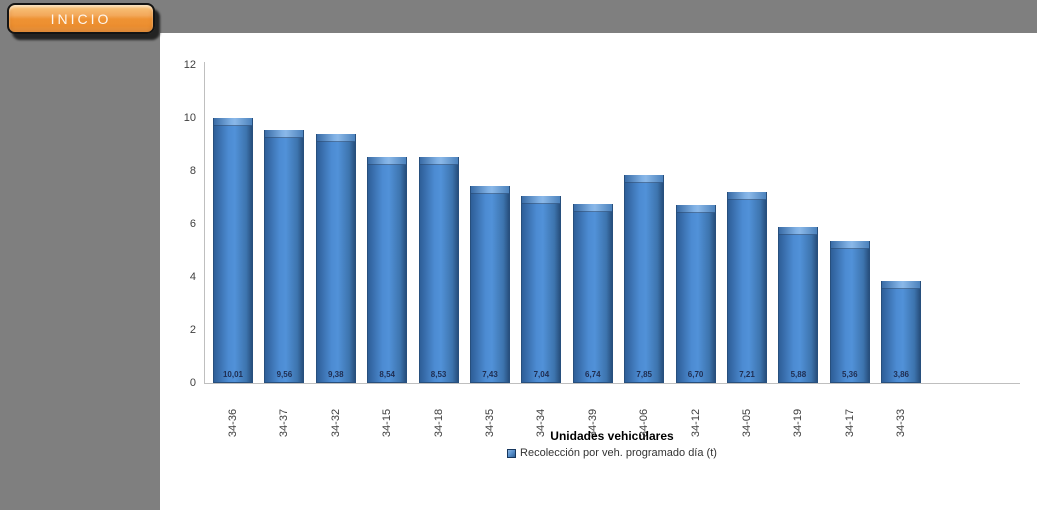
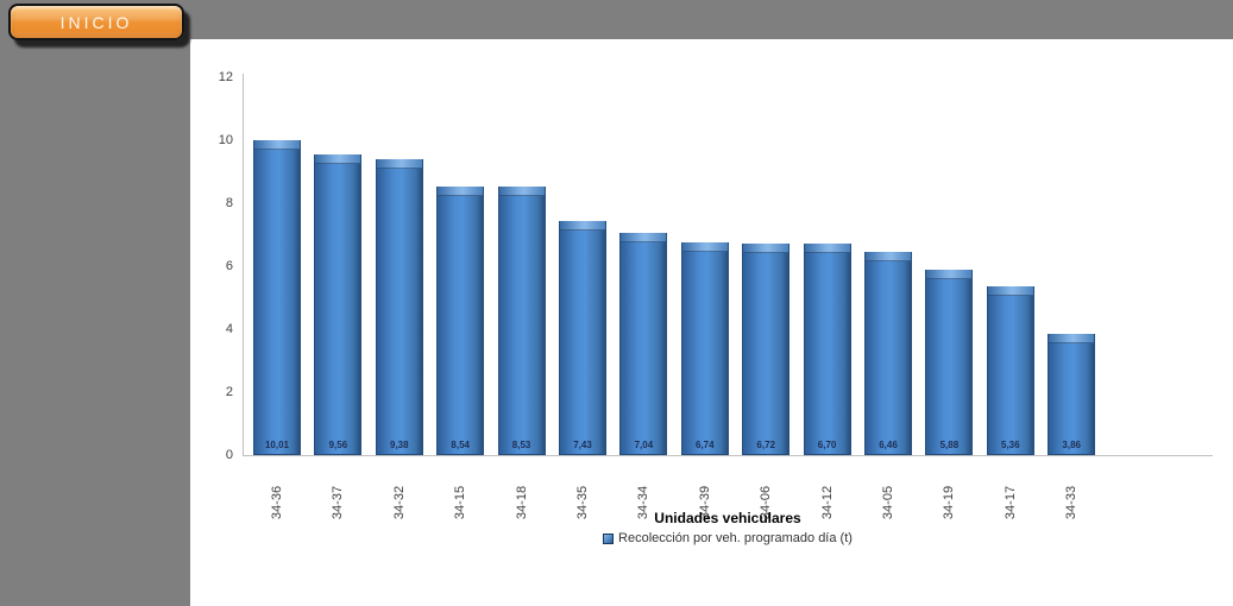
34-06: 7,85 -> 6,72
34-05: 7,21 -> 6,46
